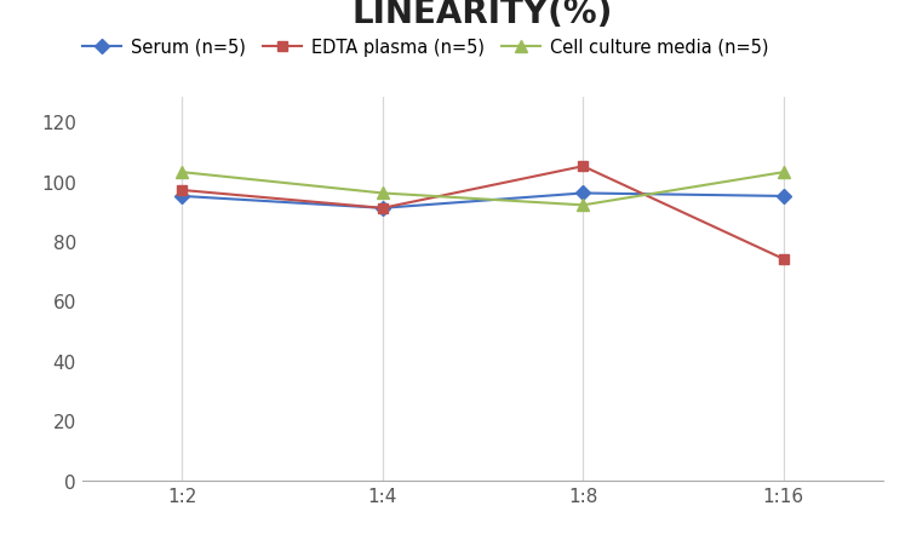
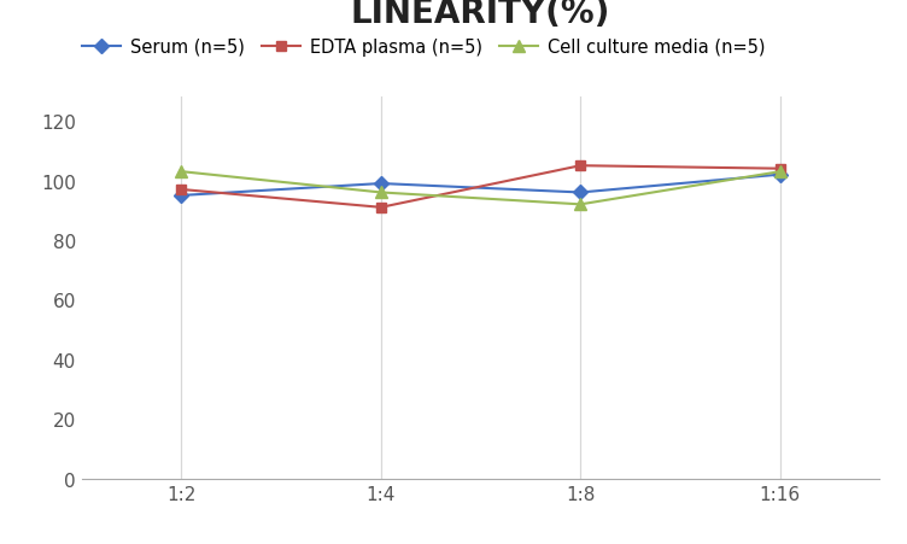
Serum (n=5)/1:4: 91 -> 99
Serum (n=5)/1:16: 95 -> 102
EDTA plasma (n=5)/1:16: 74 -> 104
